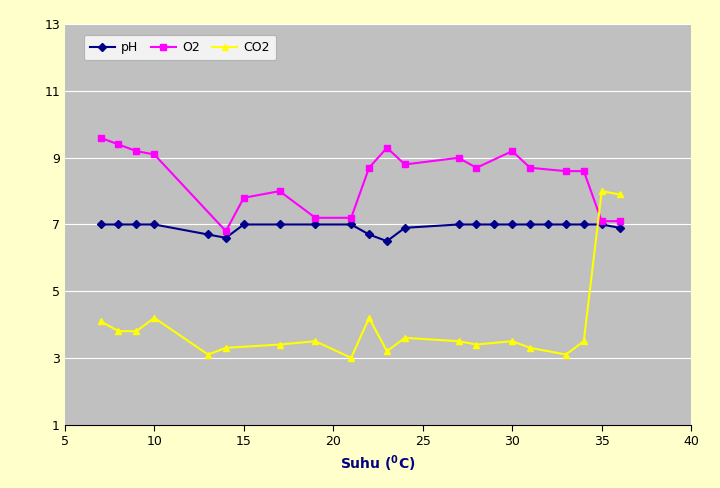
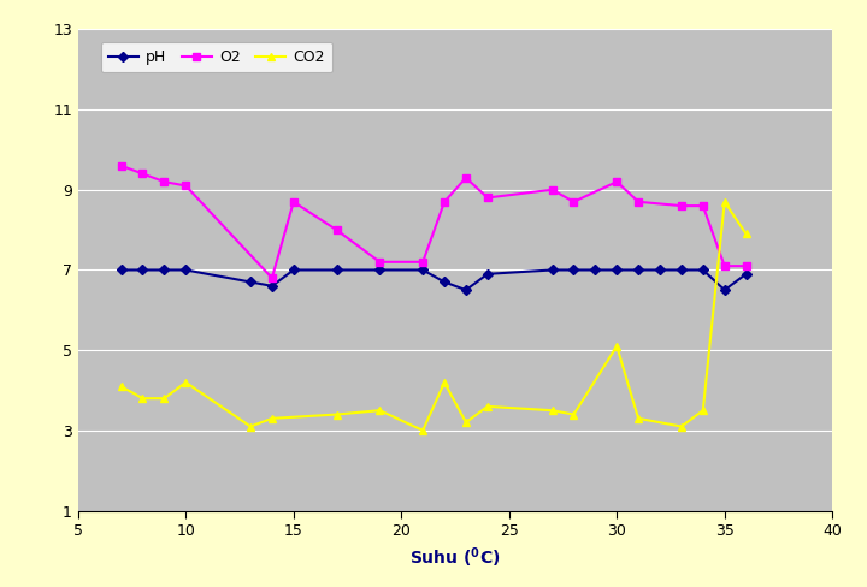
O2/15: 7.8 -> 8.7
CO2/30: 3.5 -> 5.1
pH/35: 7.0 -> 6.5
CO2/35: 8.0 -> 8.7
